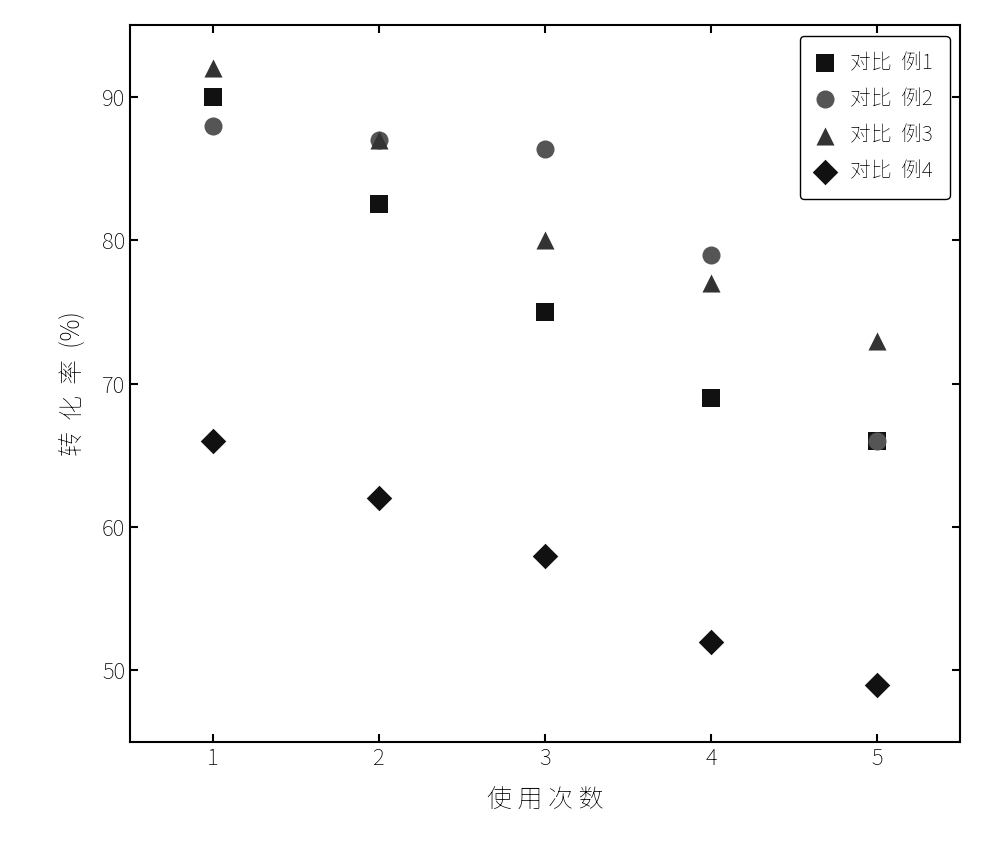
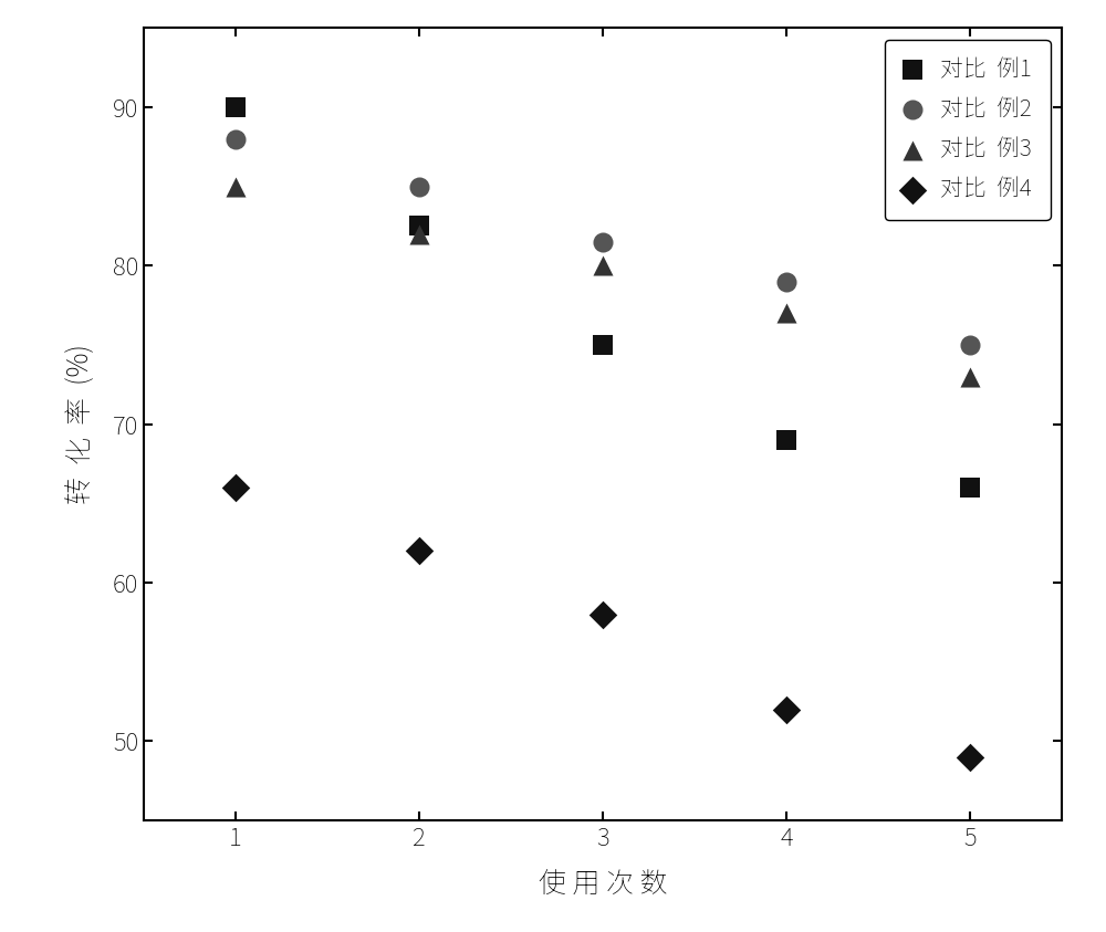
对比 例3/1: 92 -> 85
对比 例2/2: 87.0 -> 85.0
对比 例3/2: 87 -> 82
对比 例2/3: 86.4 -> 81.5
对比 例2/5: 66.0 -> 75.0
